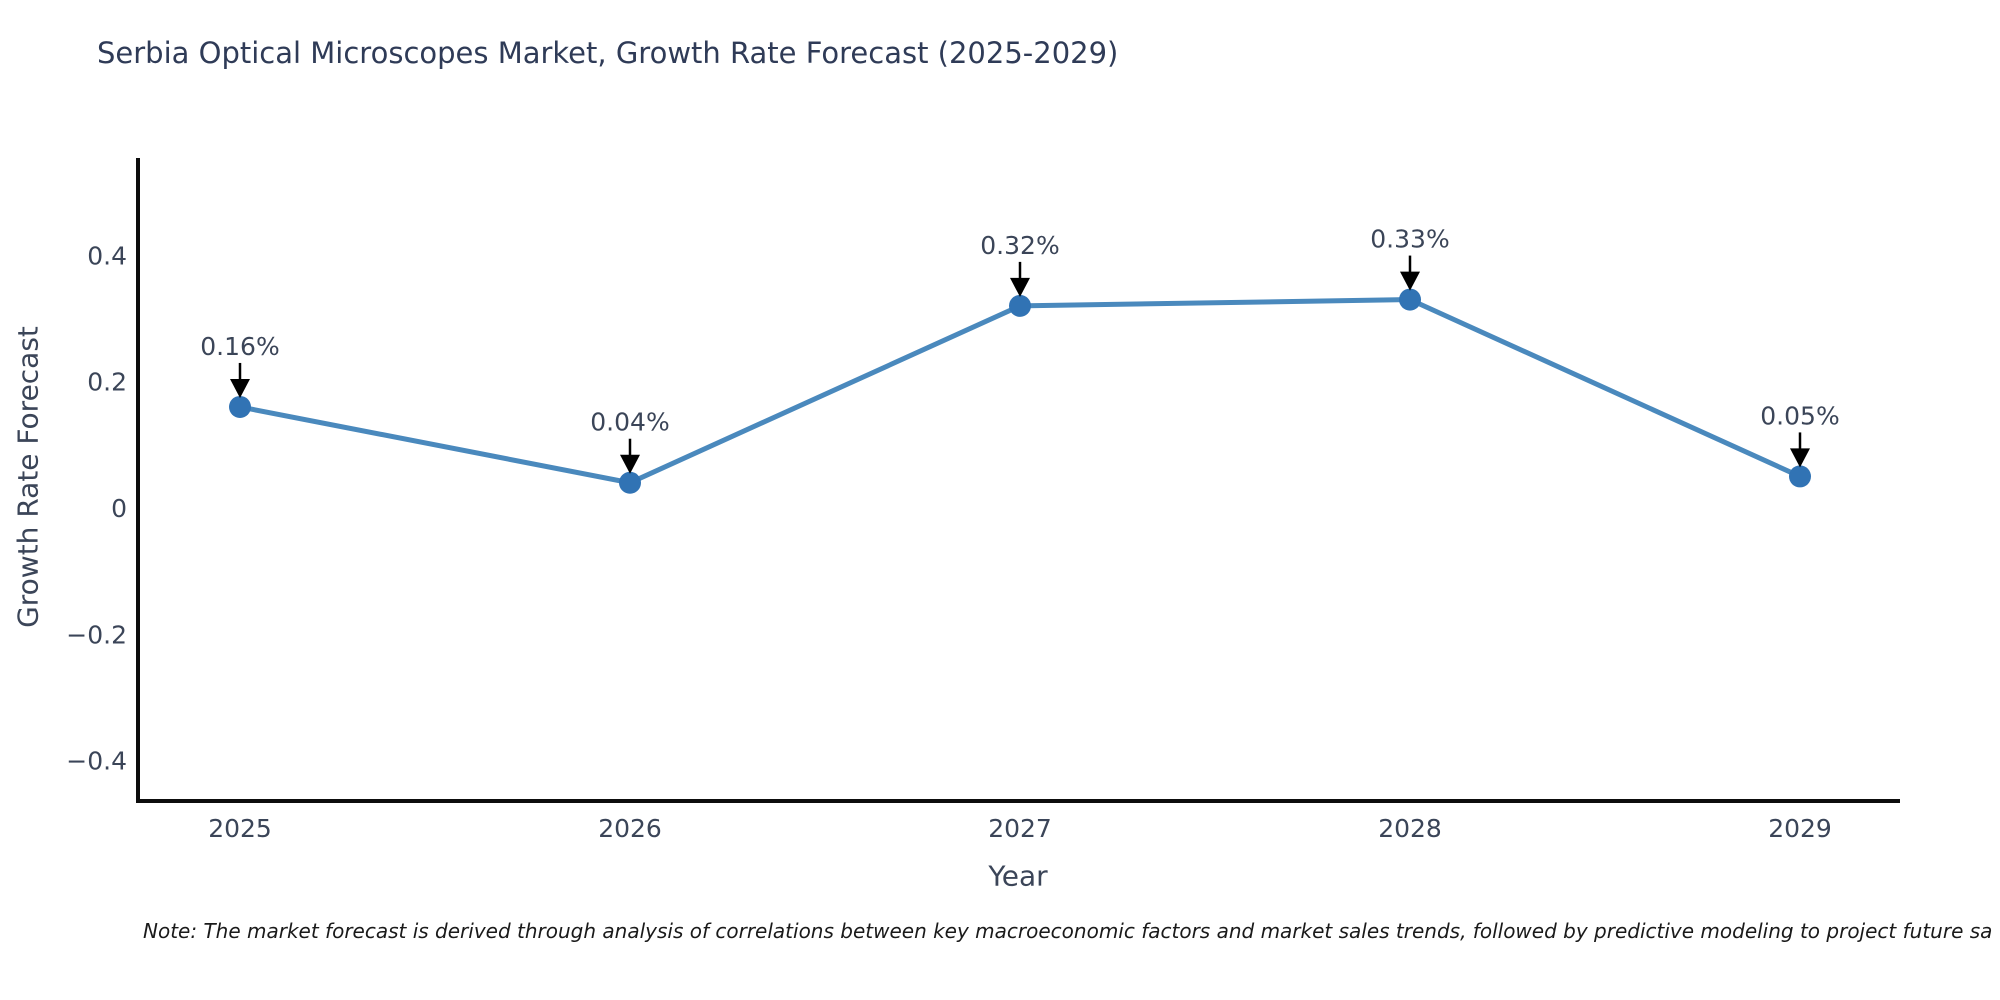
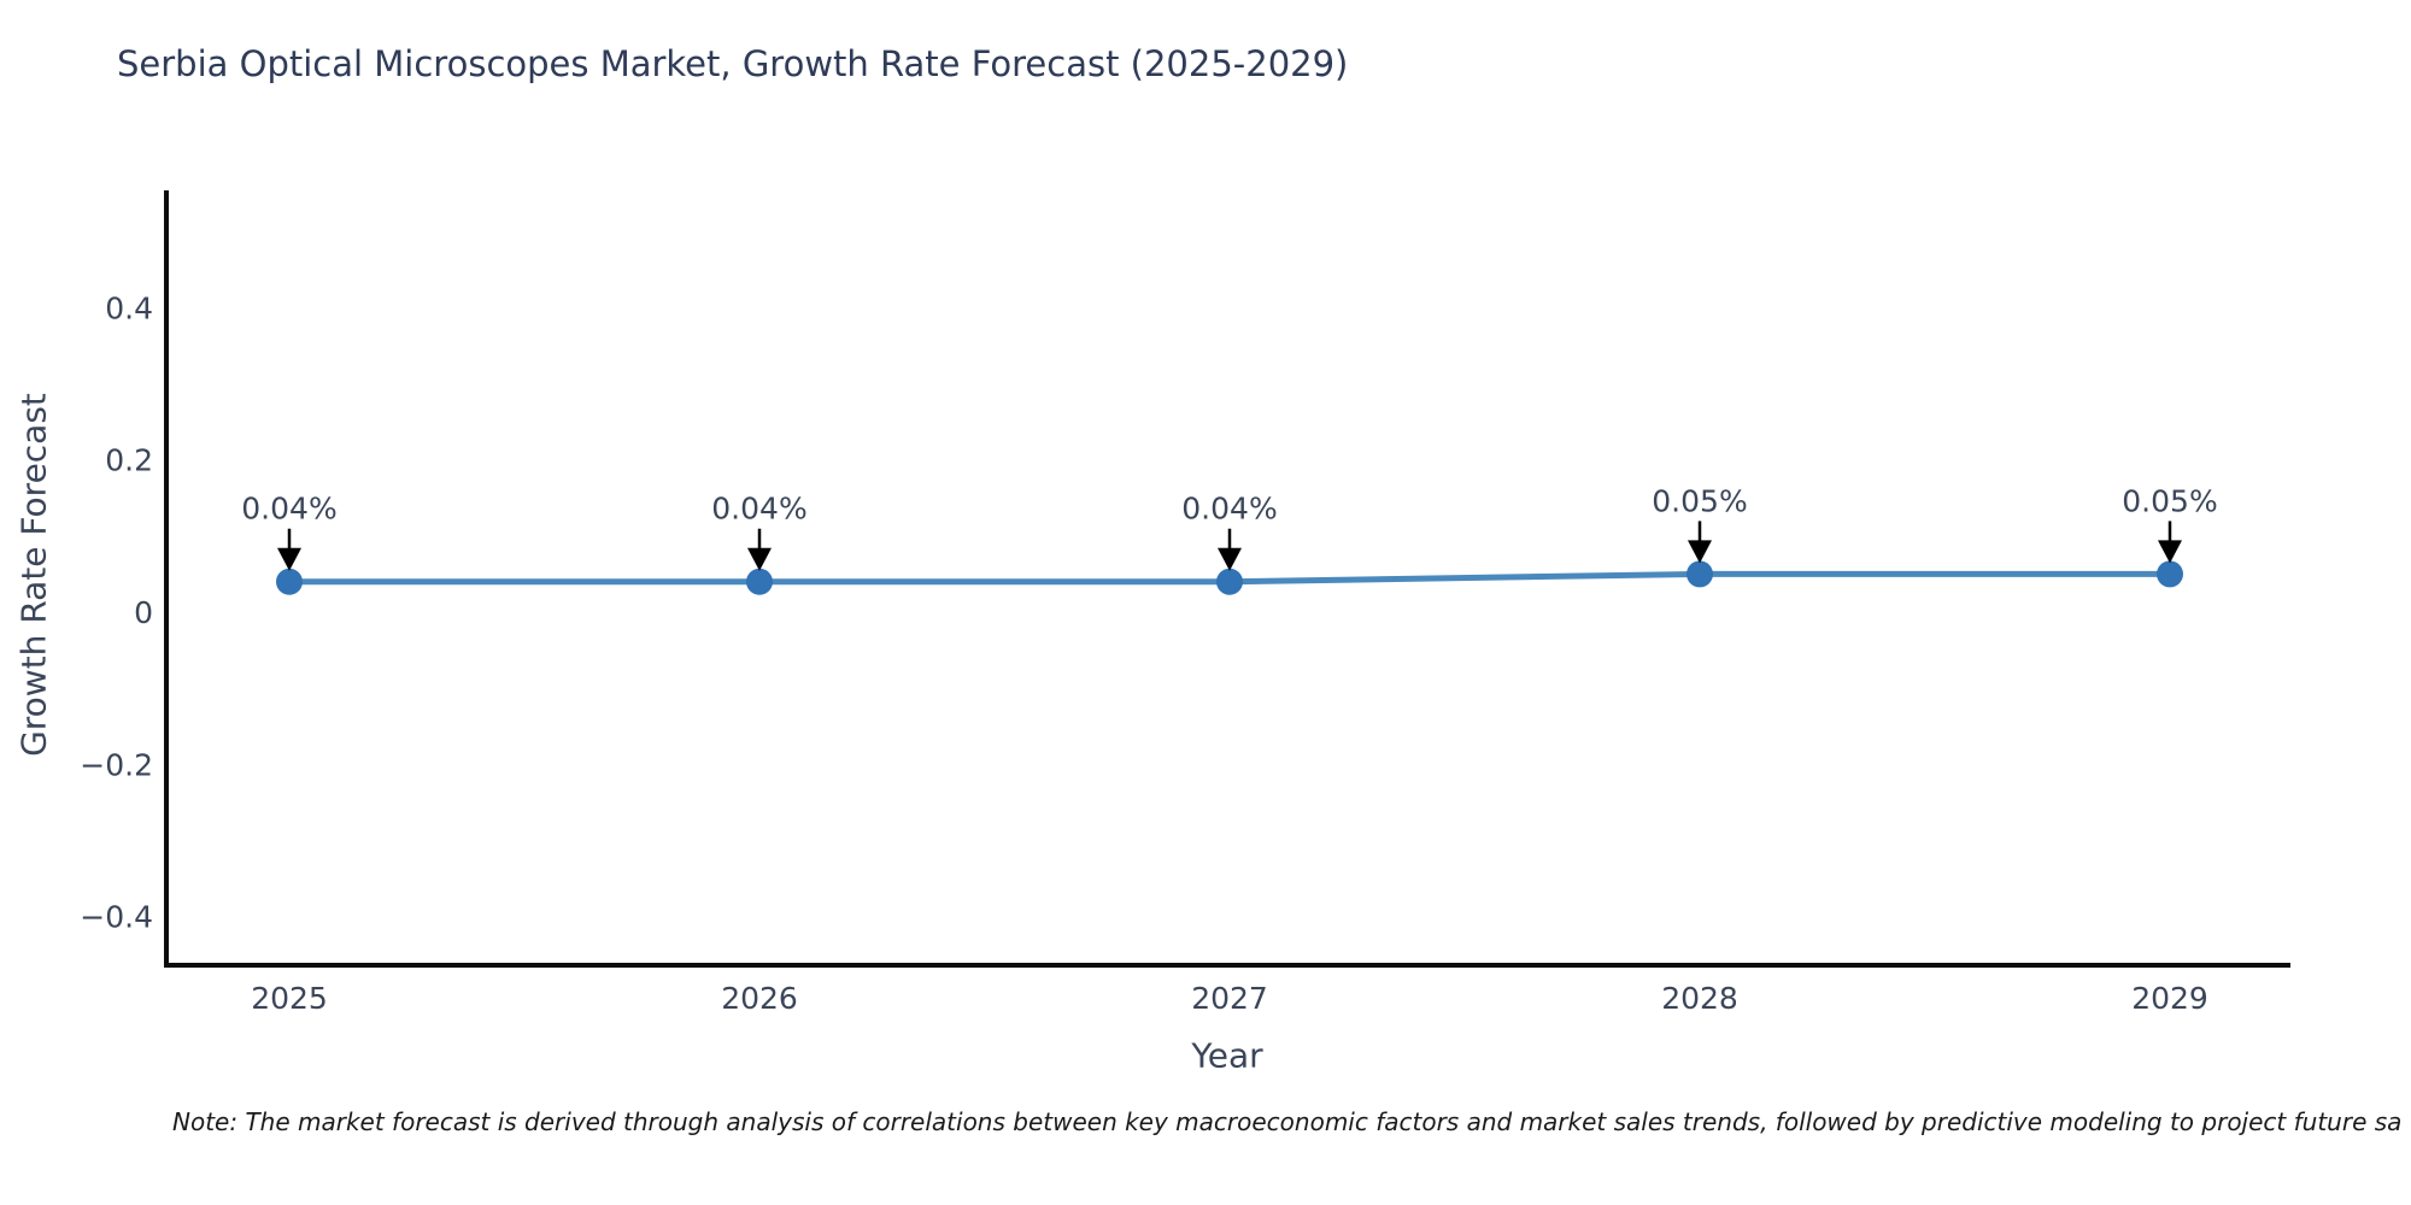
2025: 0.16% -> 0.04%
2027: 0.32% -> 0.04%
2028: 0.33% -> 0.05%
